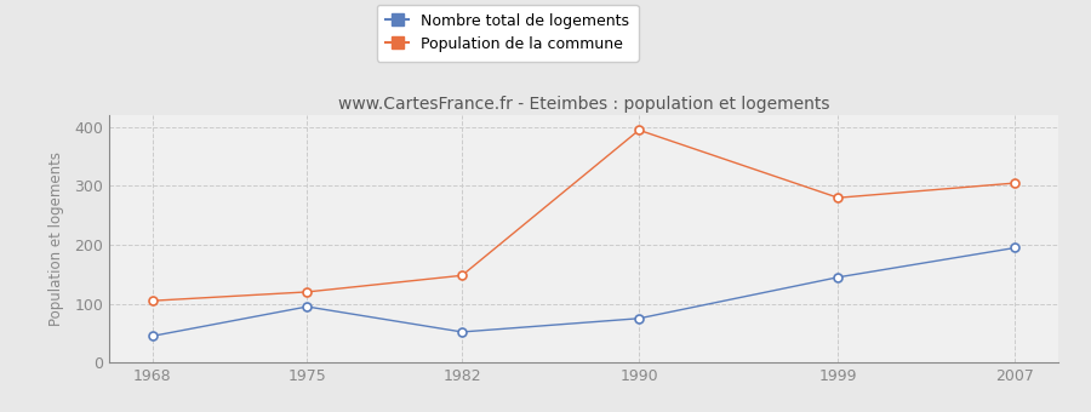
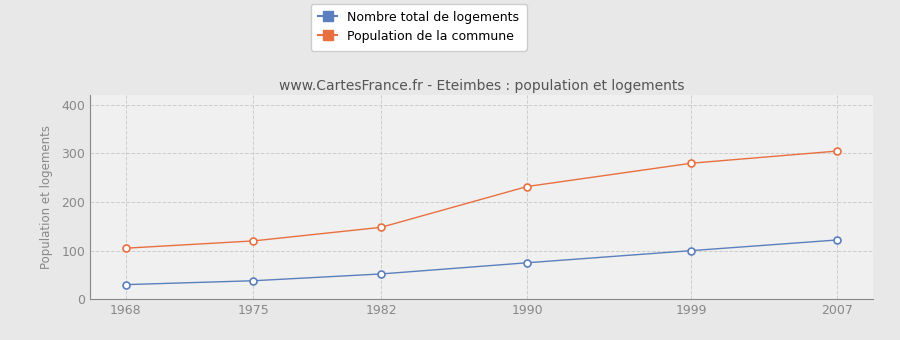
Nombre total de logements/1968: 45 -> 30
Nombre total de logements/1975: 95 -> 38
Population de la commune/1990: 395 -> 232
Nombre total de logements/1999: 145 -> 100
Nombre total de logements/2007: 195 -> 122
